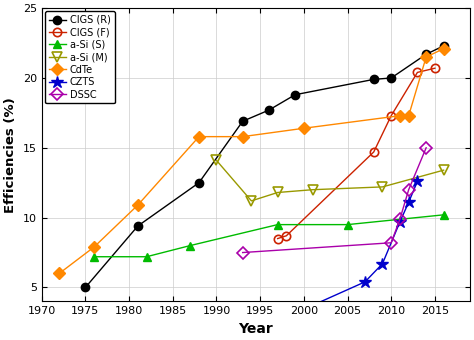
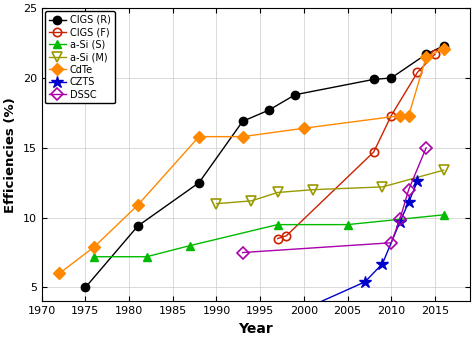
a-Si (M)/1990: 14.1 -> 11.0
CIGS (F)/2015: 20.7 -> 21.7
